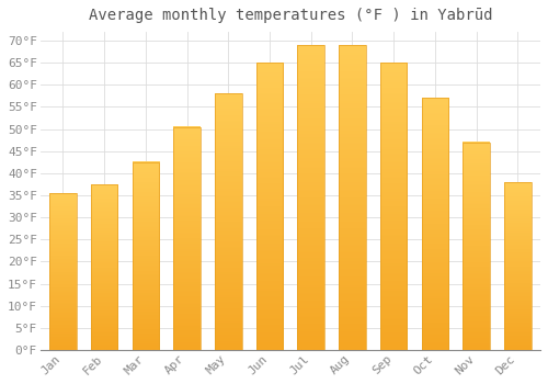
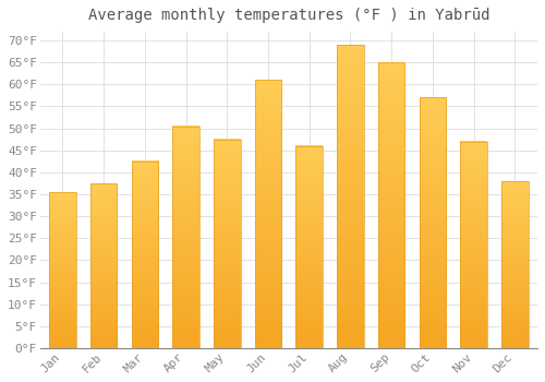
May: 58.0°F -> 47.5°F
Jun: 65.0°F -> 61.0°F
Jul: 69.0°F -> 46.0°F
